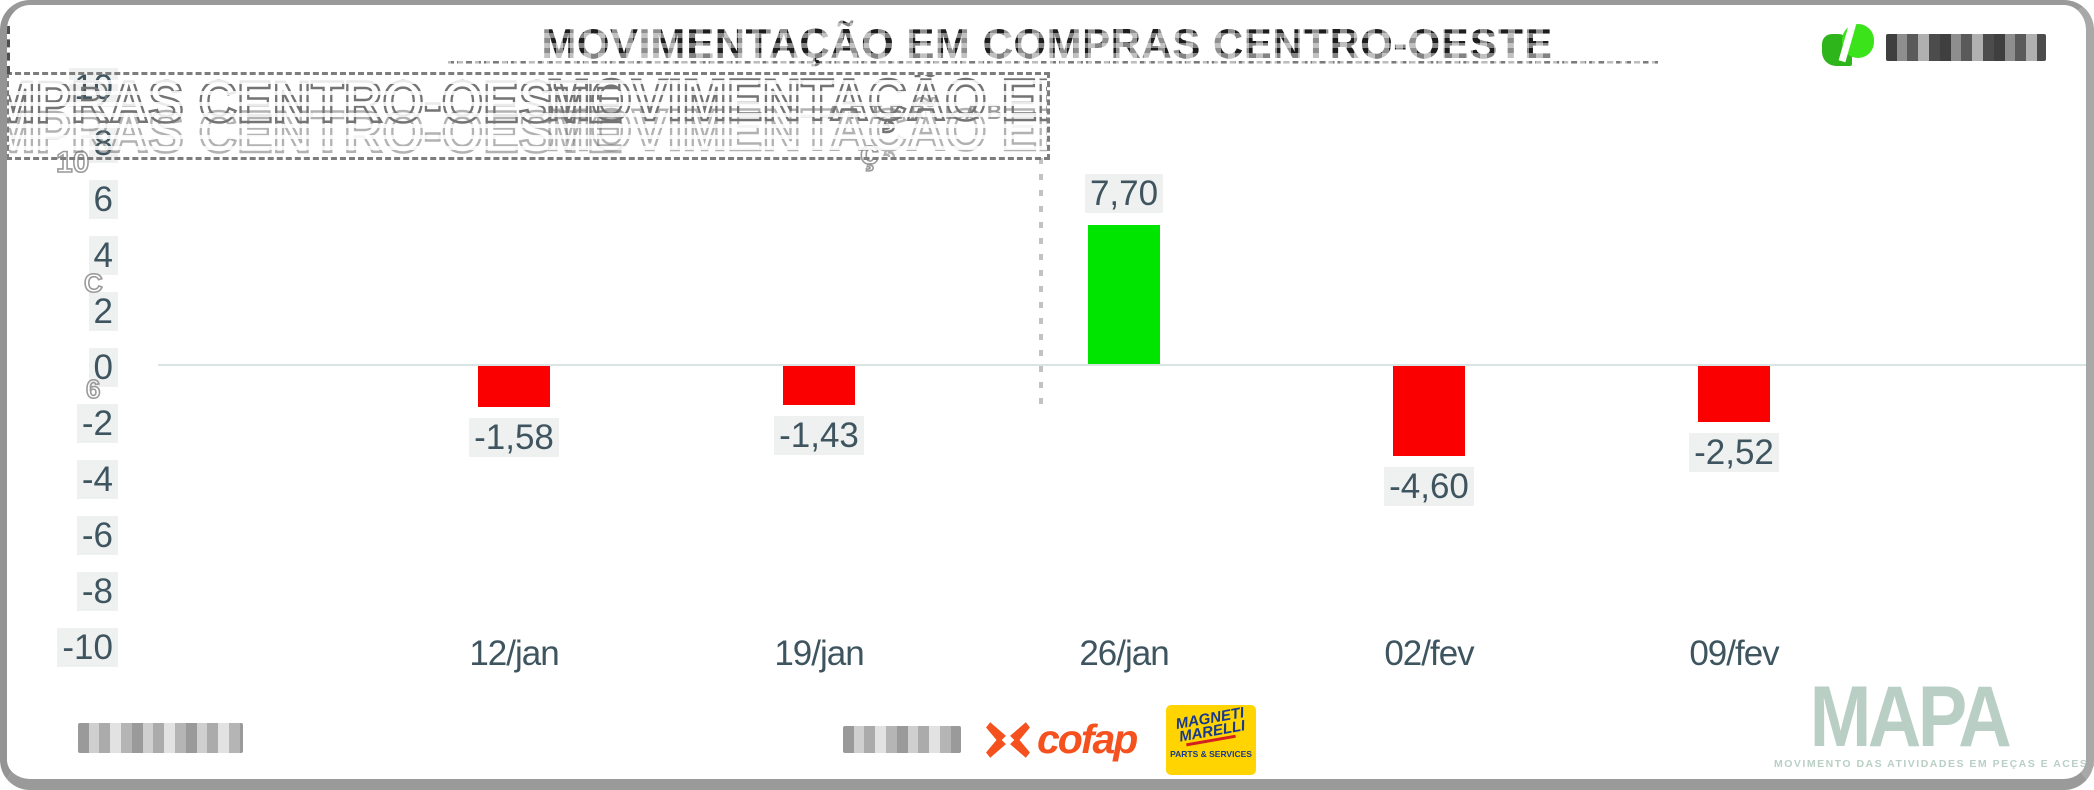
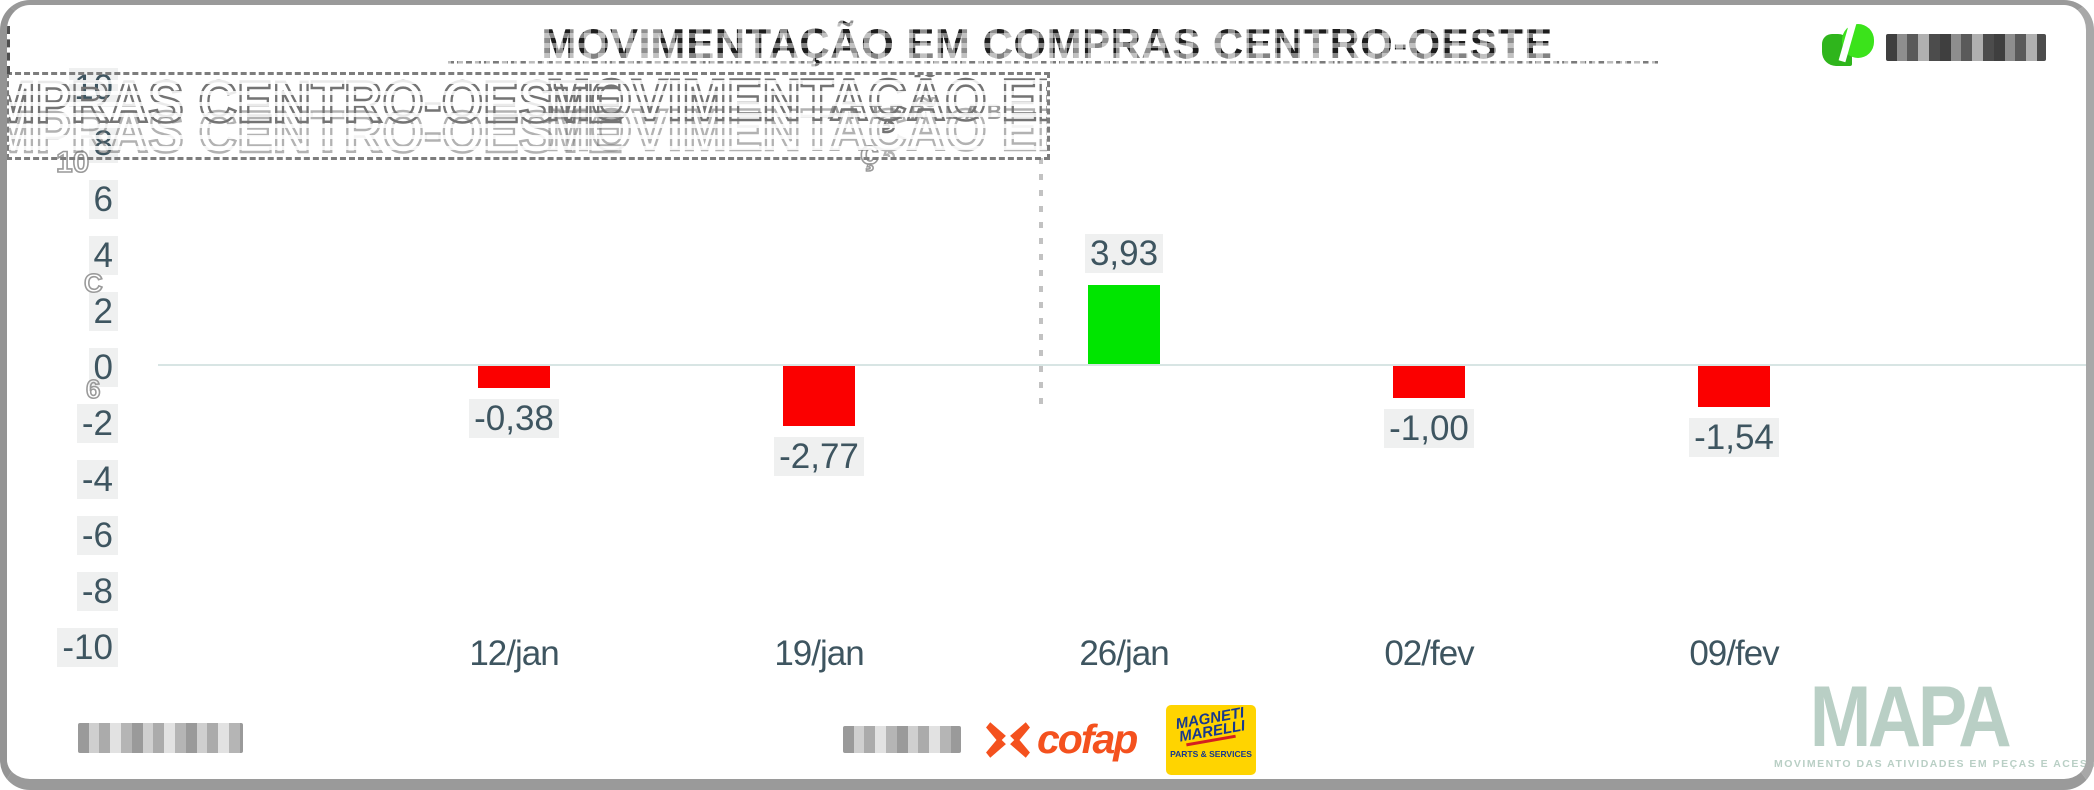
12/jan: -1,58 -> -0,38
19/jan: -1,43 -> -2,77
26/jan: 7,70 -> 3,93
02/fev: -4,60 -> -1,00
09/fev: -2,52 -> -1,54
